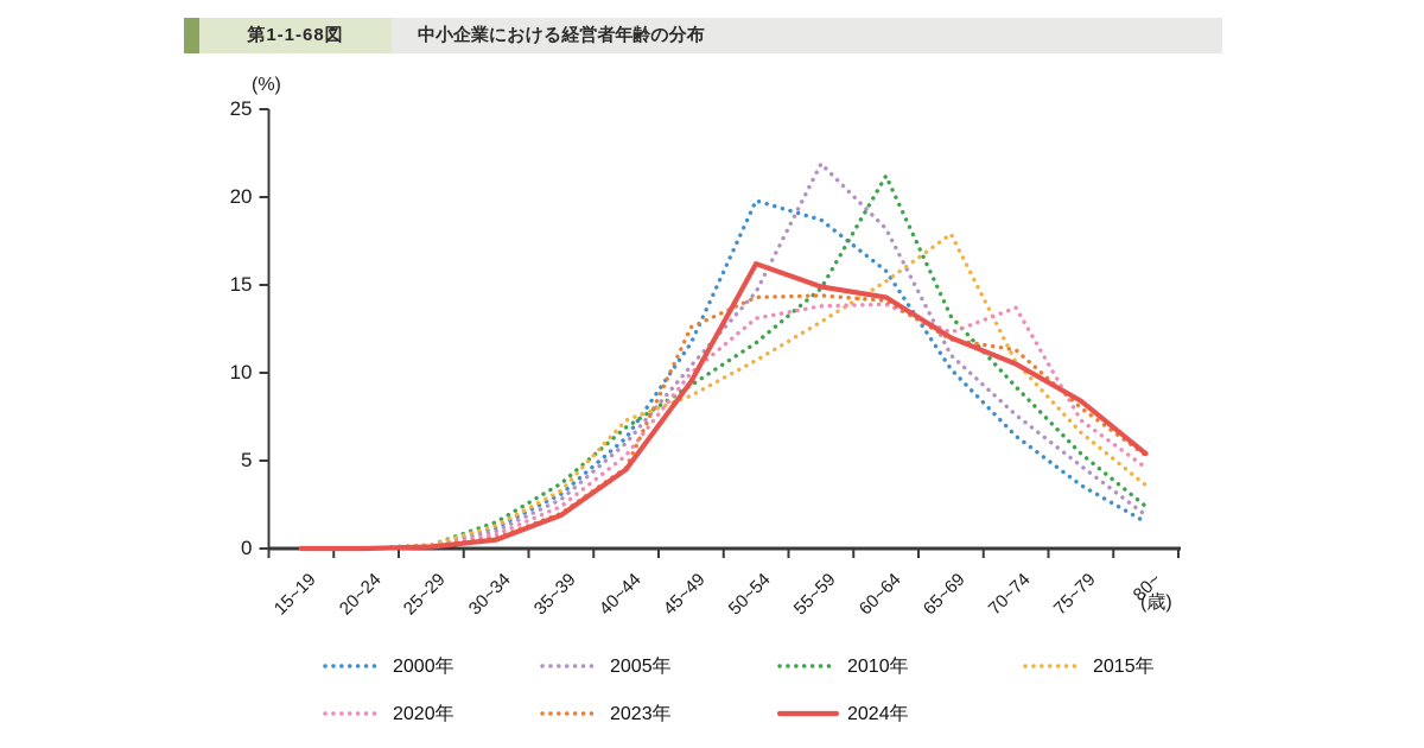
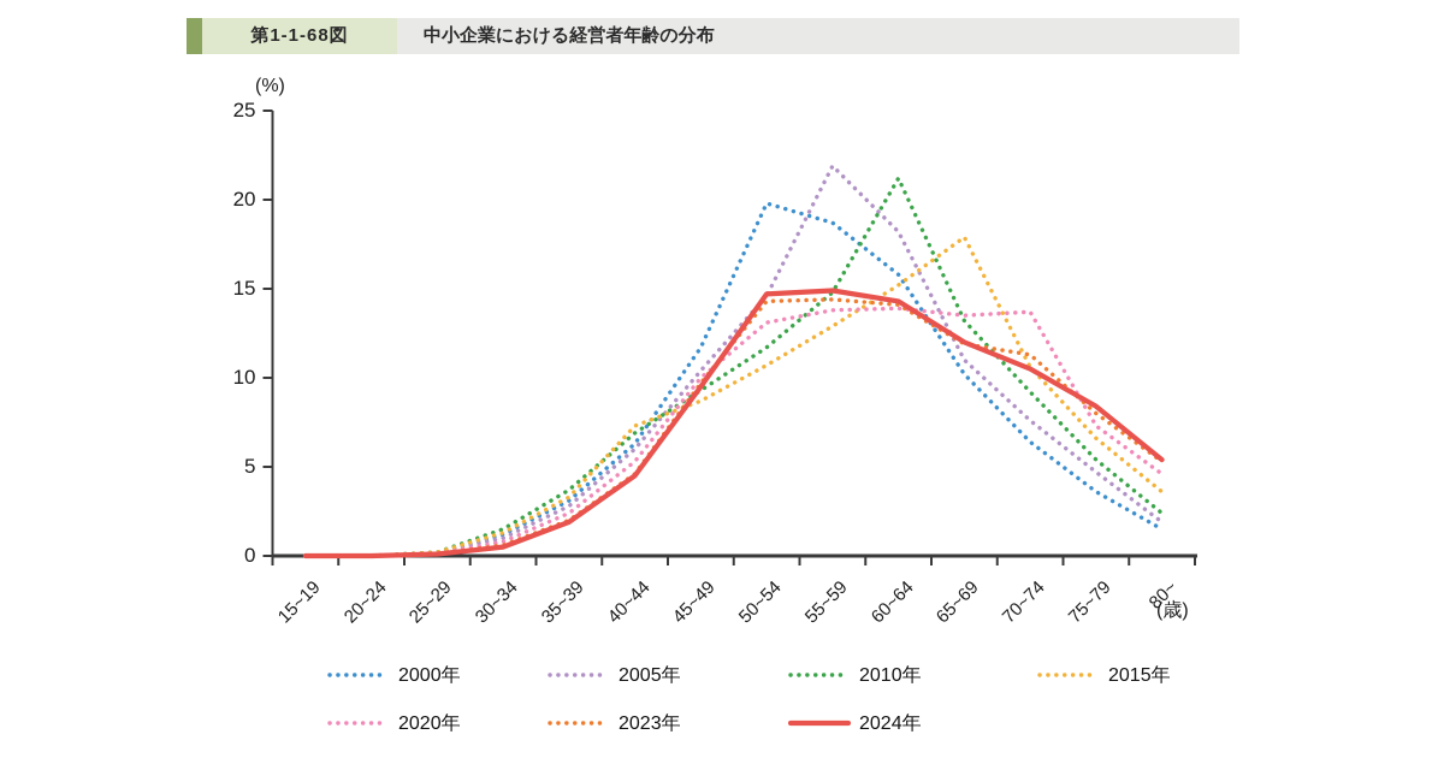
2023年/45~49: 12.6 -> 9.7
2024年/50~54: 16.2 -> 14.7
2020年/65~69: 12.3 -> 13.5
